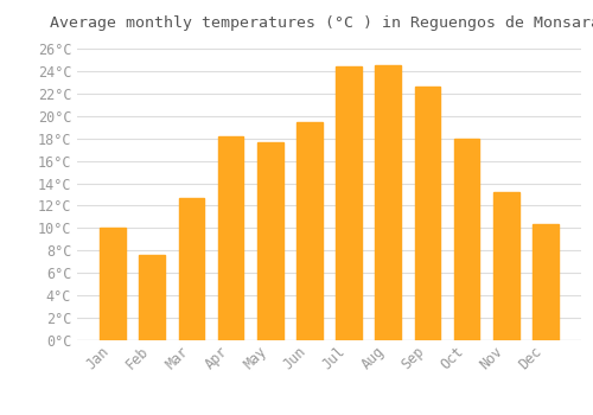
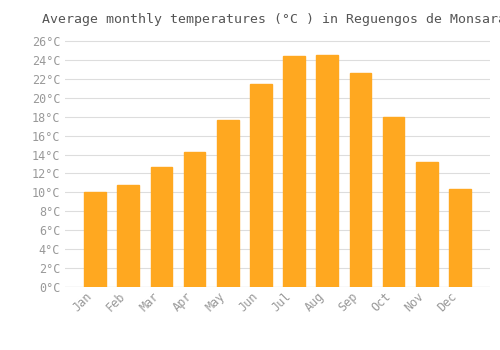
Feb: 7.6°C -> 10.8°C
Apr: 18.2°C -> 14.3°C
Jun: 19.4°C -> 21.4°C
